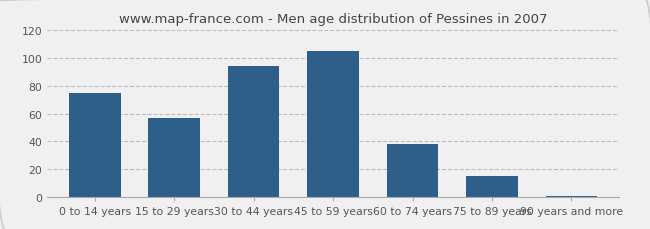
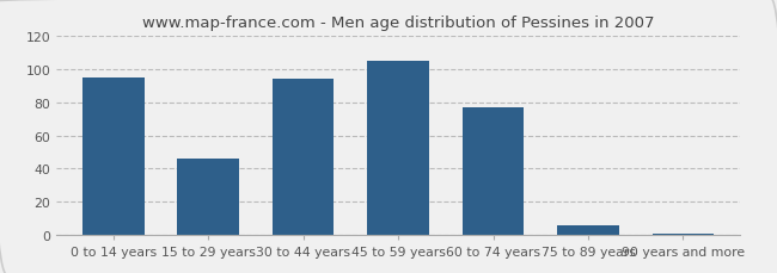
0 to 14 years: 75 -> 95
15 to 29 years: 57 -> 46
60 to 74 years: 38 -> 77
75 to 89 years: 15 -> 6
